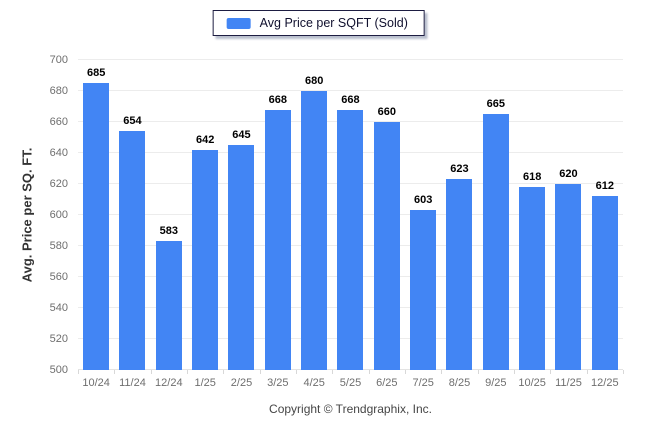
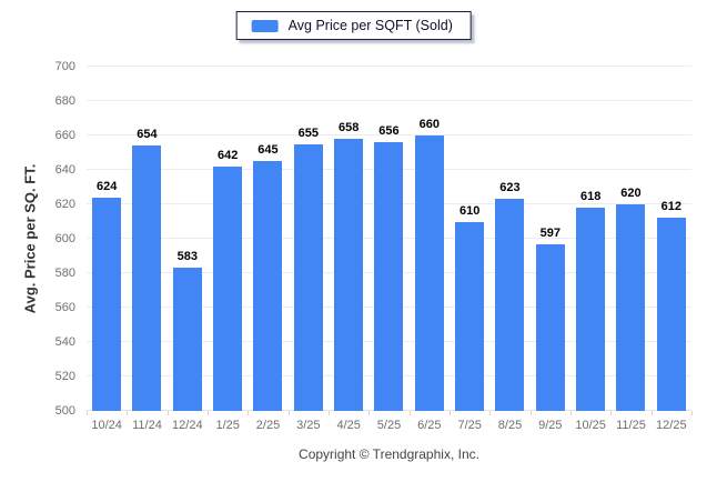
10/24: 685 -> 624
3/25: 668 -> 655
4/25: 680 -> 658
5/25: 668 -> 656
7/25: 603 -> 610
9/25: 665 -> 597
